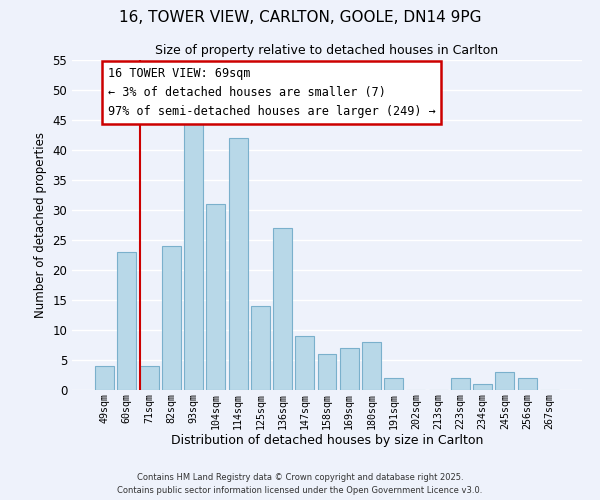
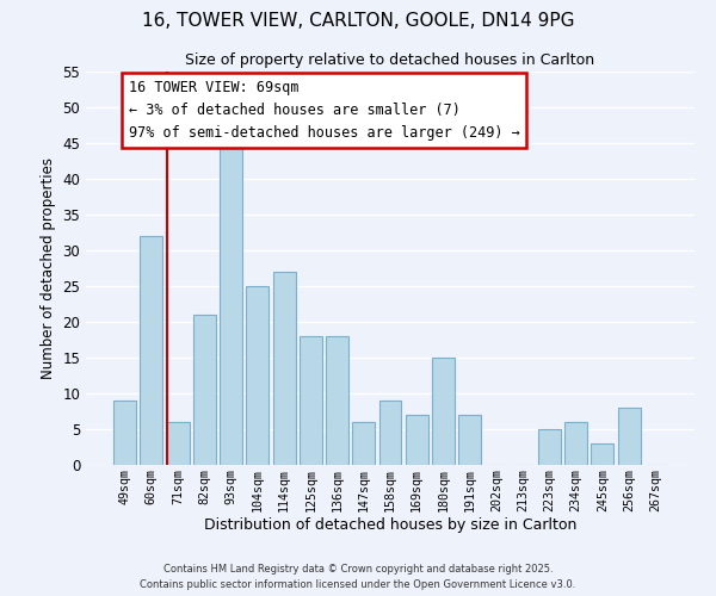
49sqm: 4 -> 9
60sqm: 23 -> 32
71sqm: 4 -> 6
82sqm: 24 -> 21
104sqm: 31 -> 25
114sqm: 42 -> 27
125sqm: 14 -> 18
136sqm: 27 -> 18
147sqm: 9 -> 6
158sqm: 6 -> 9
180sqm: 8 -> 15
191sqm: 2 -> 7
223sqm: 2 -> 5
234sqm: 1 -> 6
256sqm: 2 -> 8
